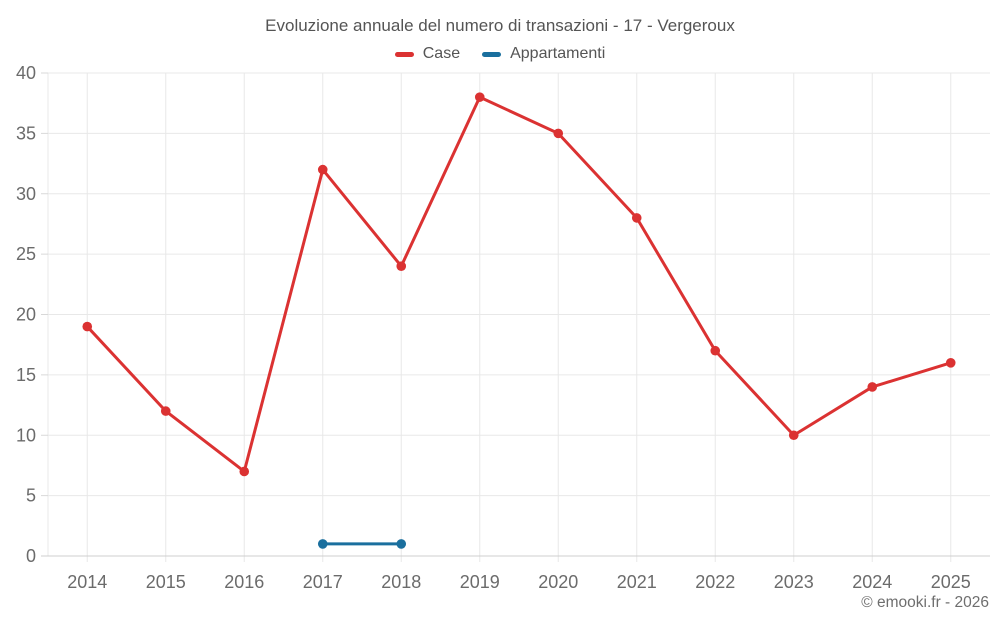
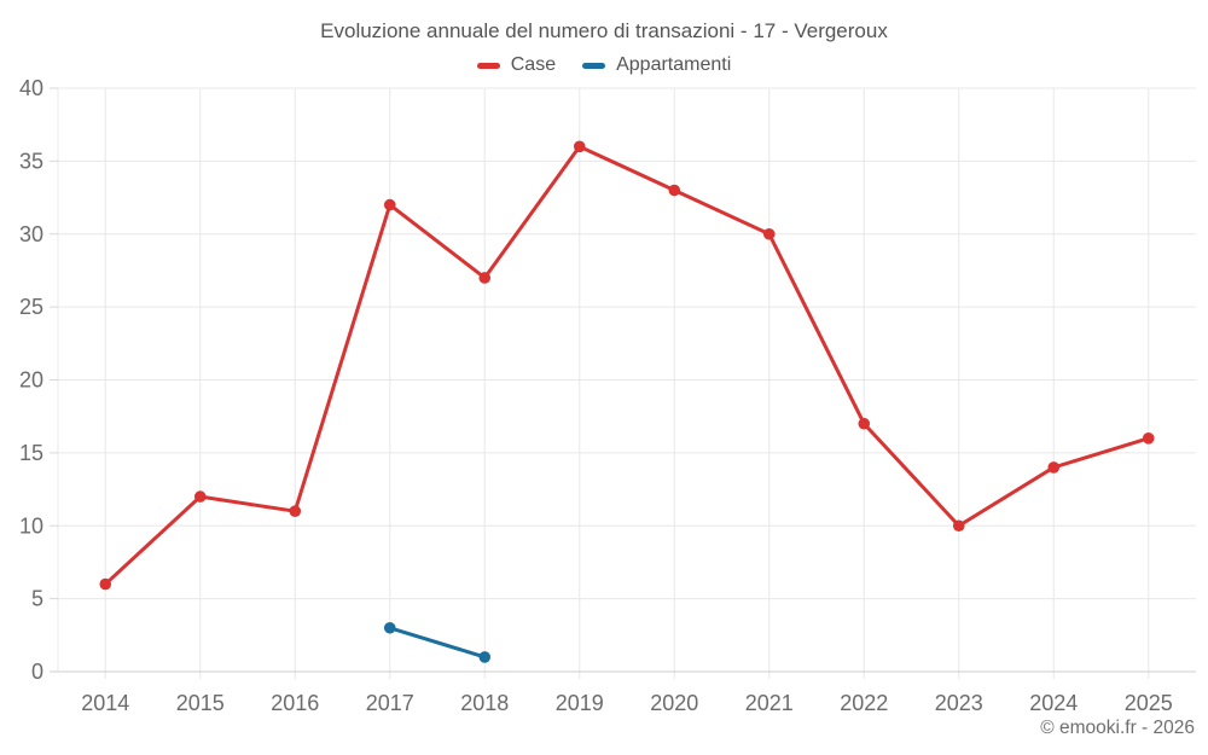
Case/2014: 19 -> 6
Case/2016: 7 -> 11
Appartamenti/2017: 1 -> 3
Case/2018: 24 -> 27
Case/2019: 38 -> 36
Case/2020: 35 -> 33
Case/2021: 28 -> 30
